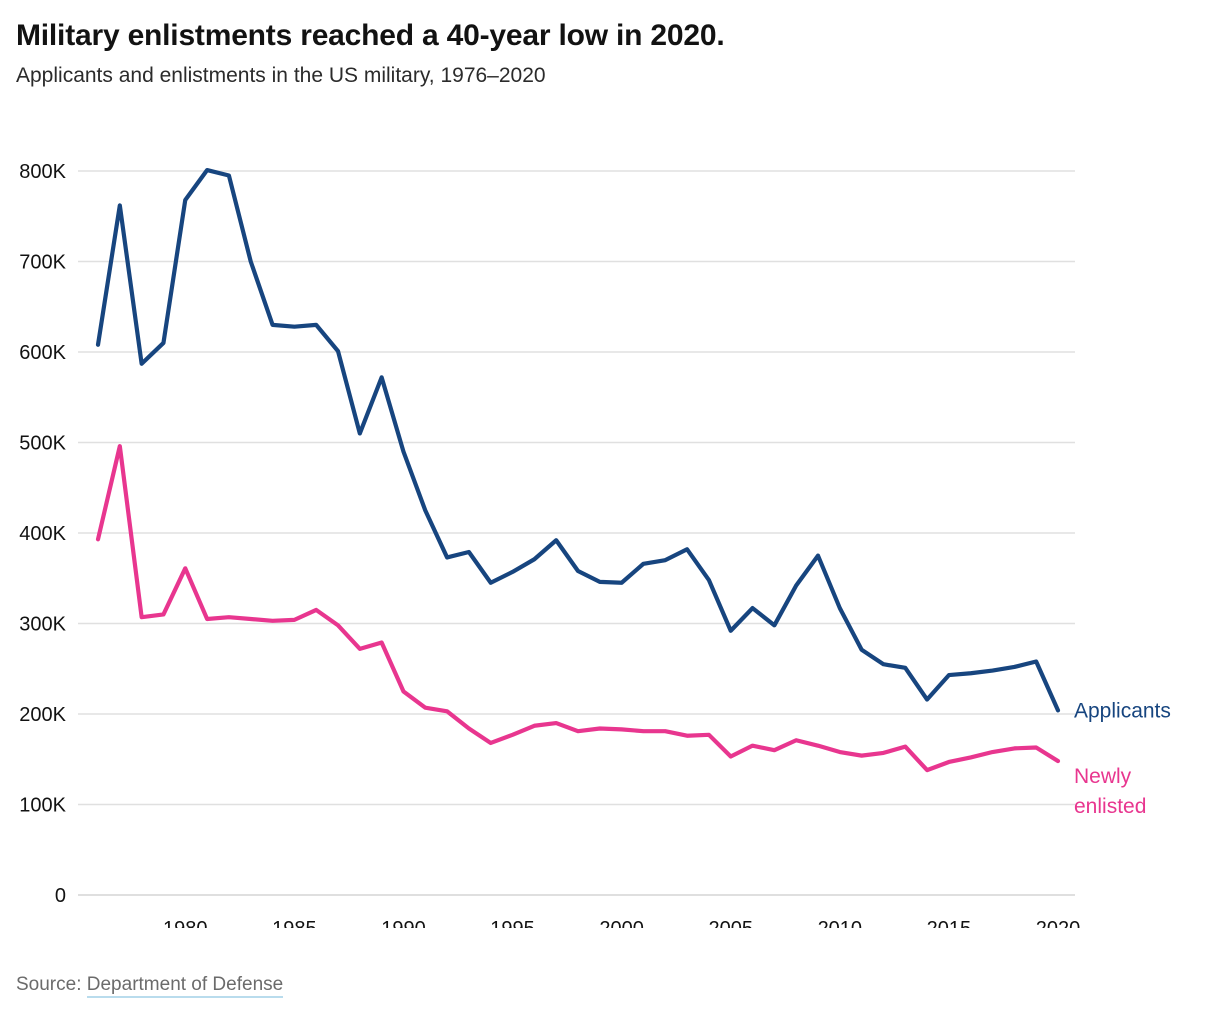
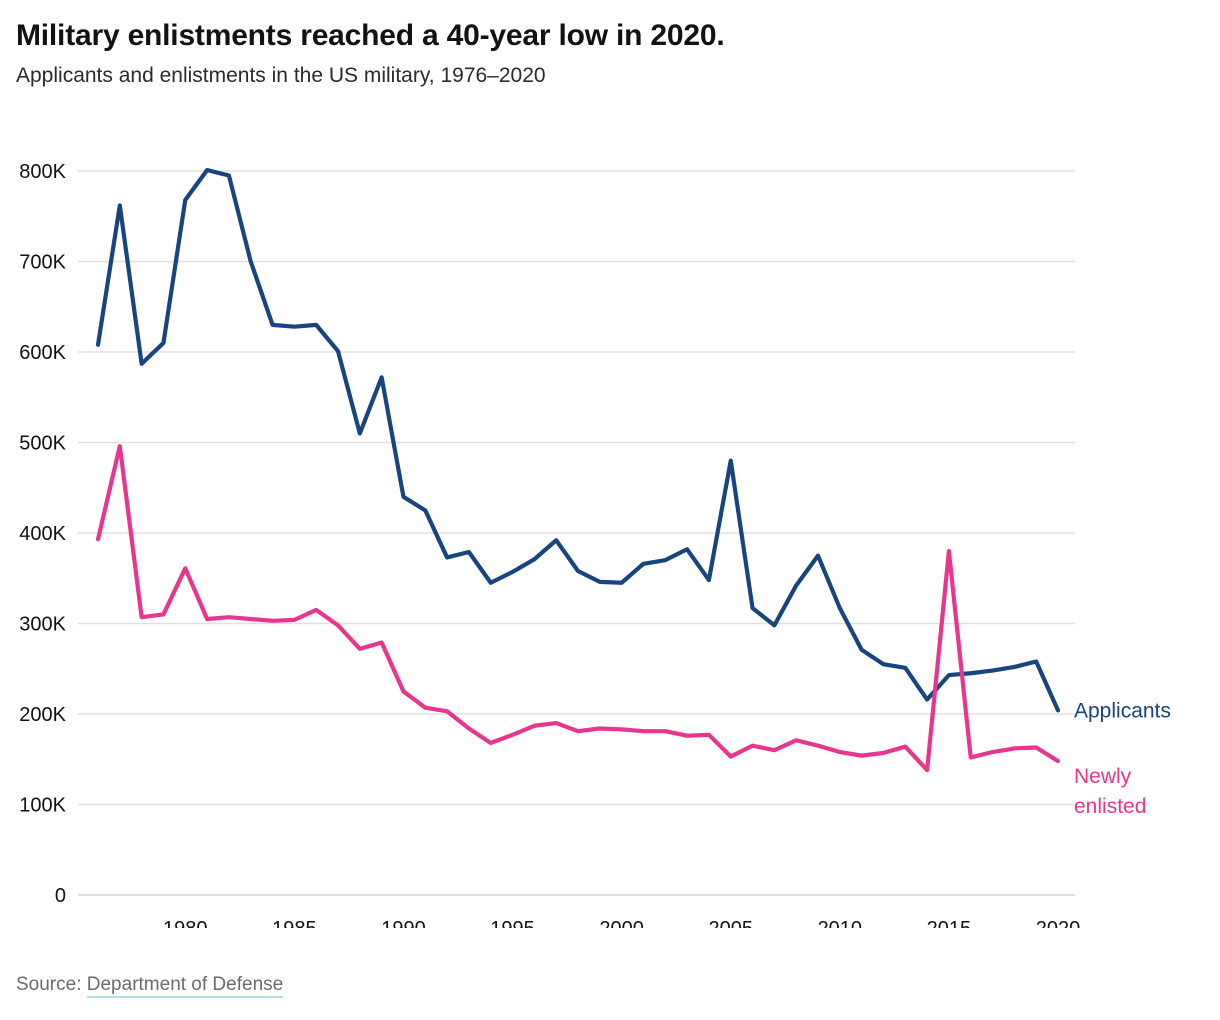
Applicants/1990: 490K -> 440K
Applicants/2005: 290K -> 480K
Newly enlisted/2015: 150K -> 380K
